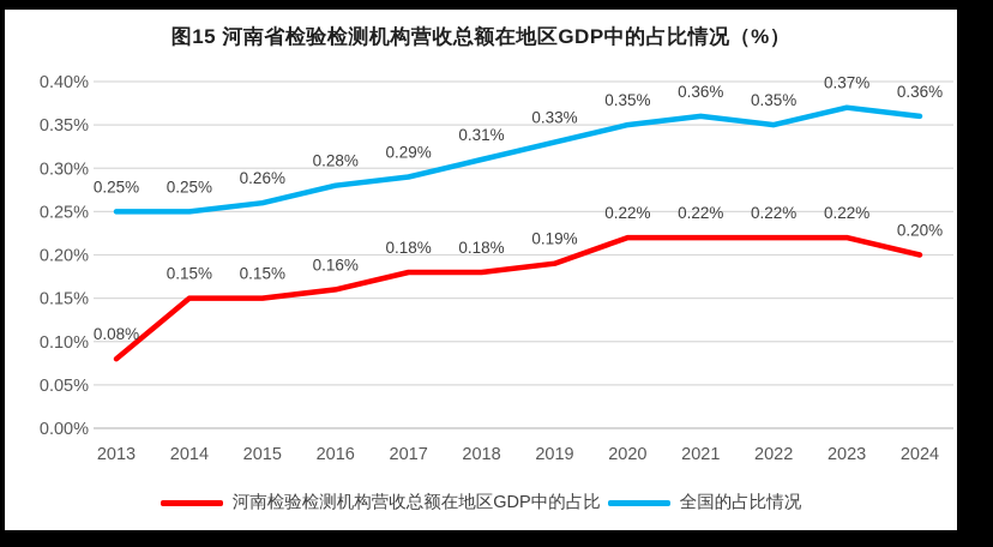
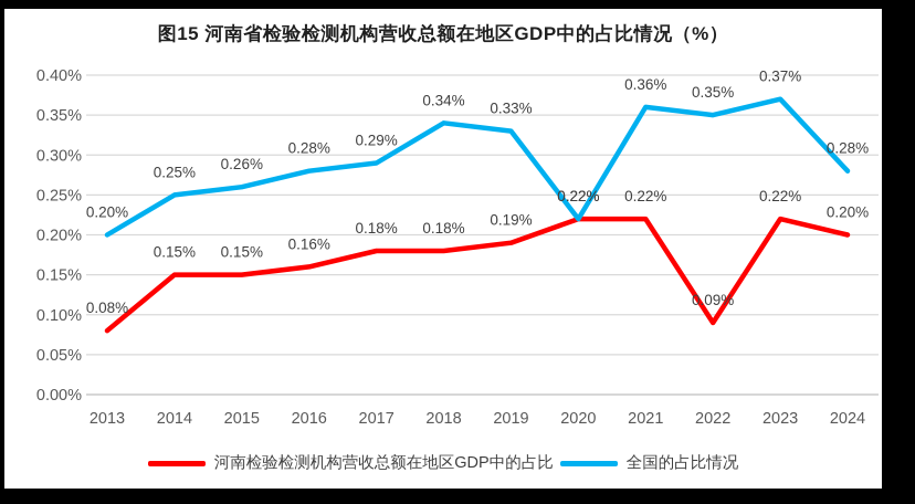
全国的占比情况/2013: 0.25% -> 0.20%
全国的占比情况/2018: 0.31% -> 0.34%
全国的占比情况/2020: 0.35% -> 0.22%
河南检验检测机构营收总额在地区GDP中的占比/2022: 0.22% -> 0.09%
全国的占比情况/2024: 0.36% -> 0.28%
